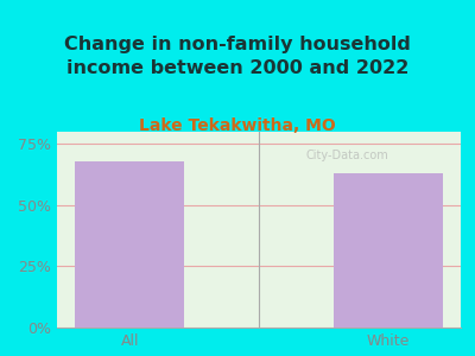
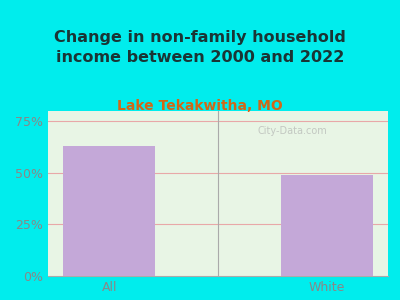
All: 68% -> 63%
White: 63% -> 49%
